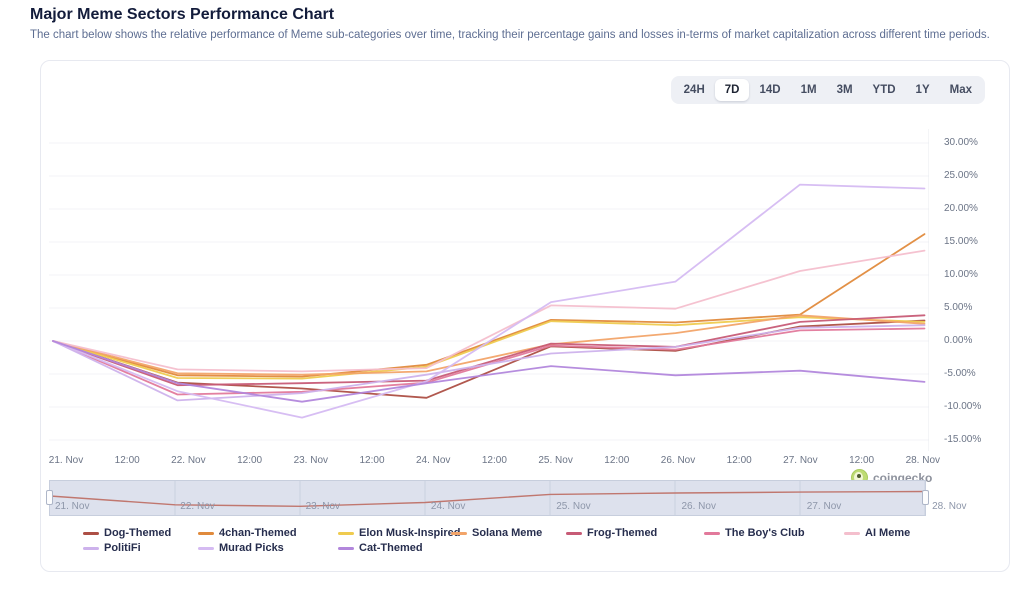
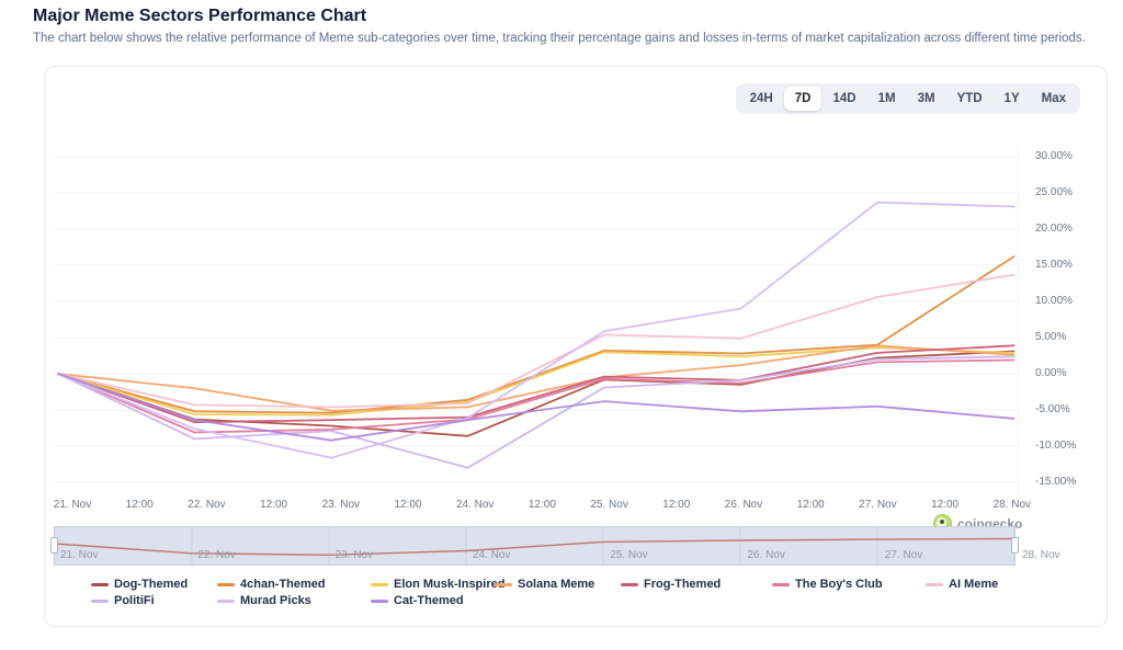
Solana Meme/22. Nov: -5% -> -2%
PolitiFi/24. Nov: -5% -> -13%
